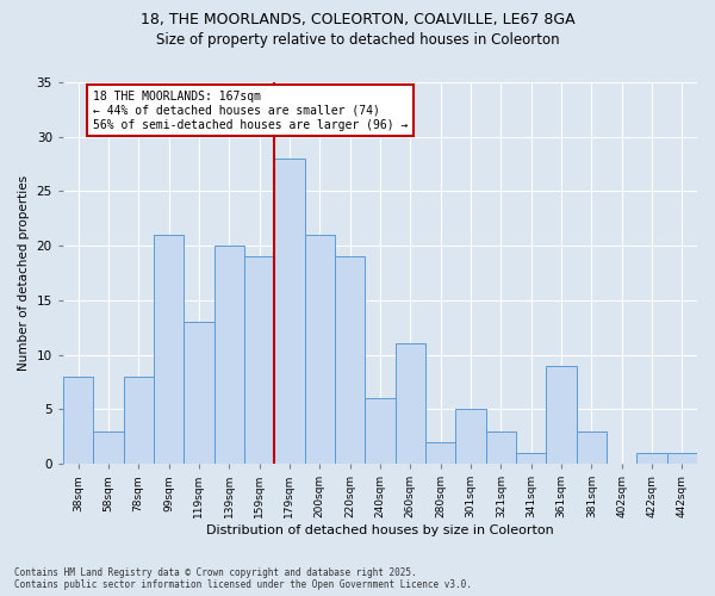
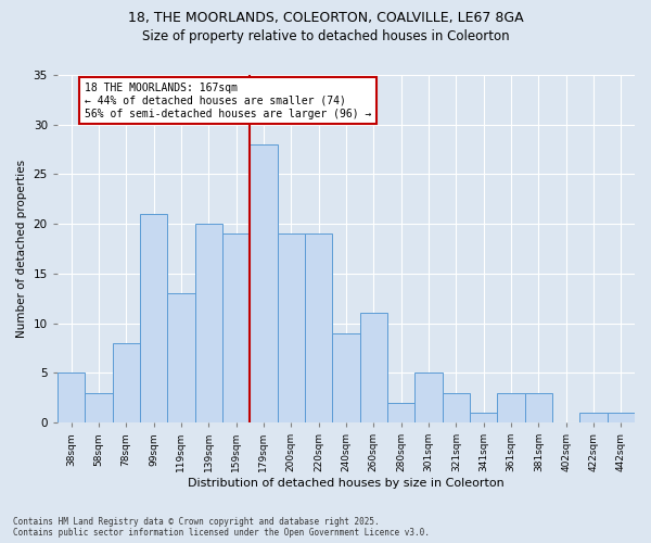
38sqm: 8 -> 5
200sqm: 21 -> 19
240sqm: 6 -> 9
361sqm: 9 -> 3
